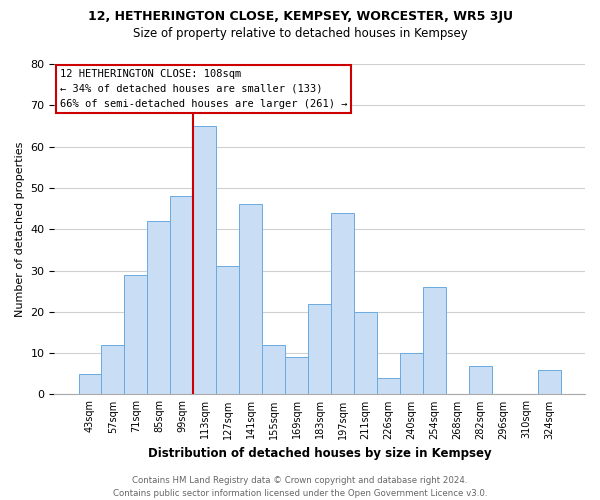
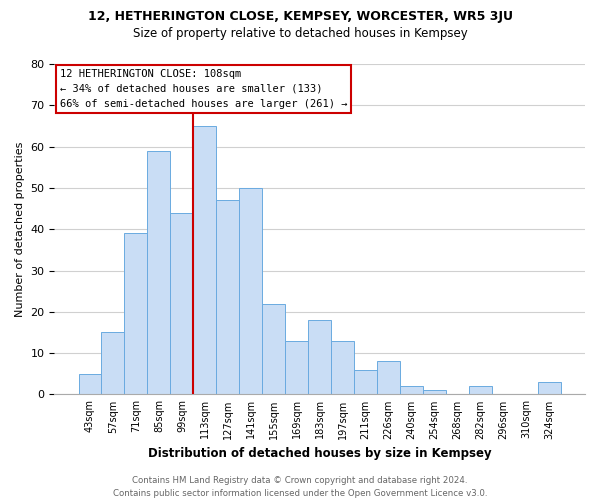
57sqm: 12 -> 15
71sqm: 29 -> 39
85sqm: 42 -> 59
99sqm: 48 -> 44
127sqm: 31 -> 47
141sqm: 46 -> 50
155sqm: 12 -> 22
169sqm: 9 -> 13
183sqm: 22 -> 18
197sqm: 44 -> 13
211sqm: 20 -> 6
226sqm: 4 -> 8
240sqm: 10 -> 2
254sqm: 26 -> 1
282sqm: 7 -> 2
324sqm: 6 -> 3
